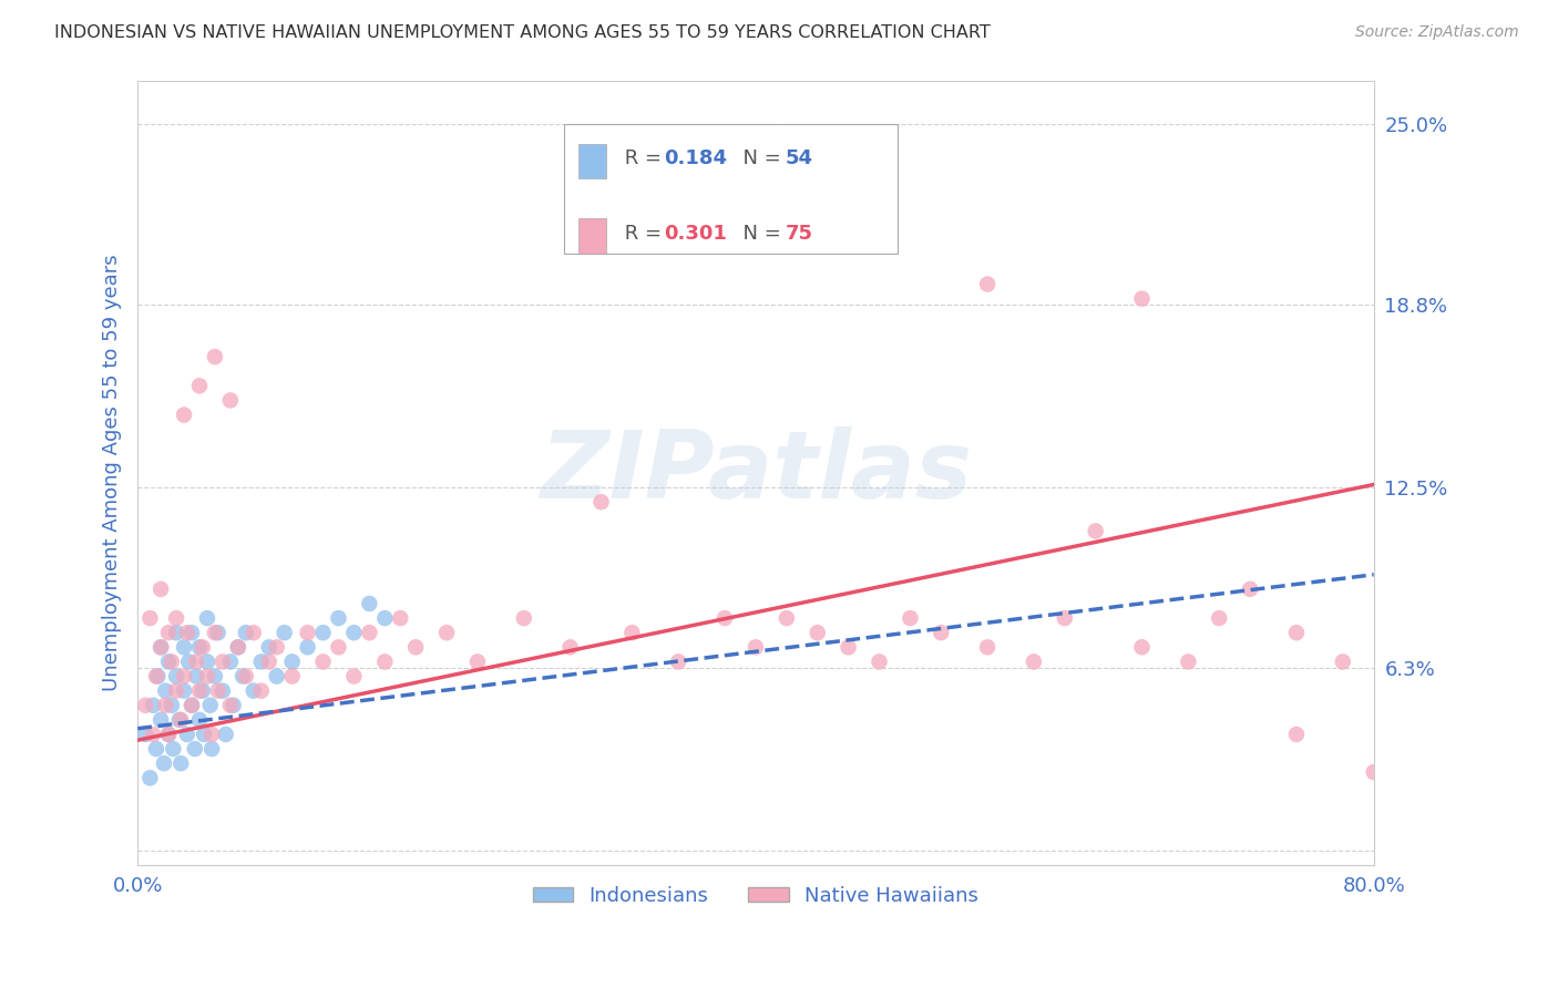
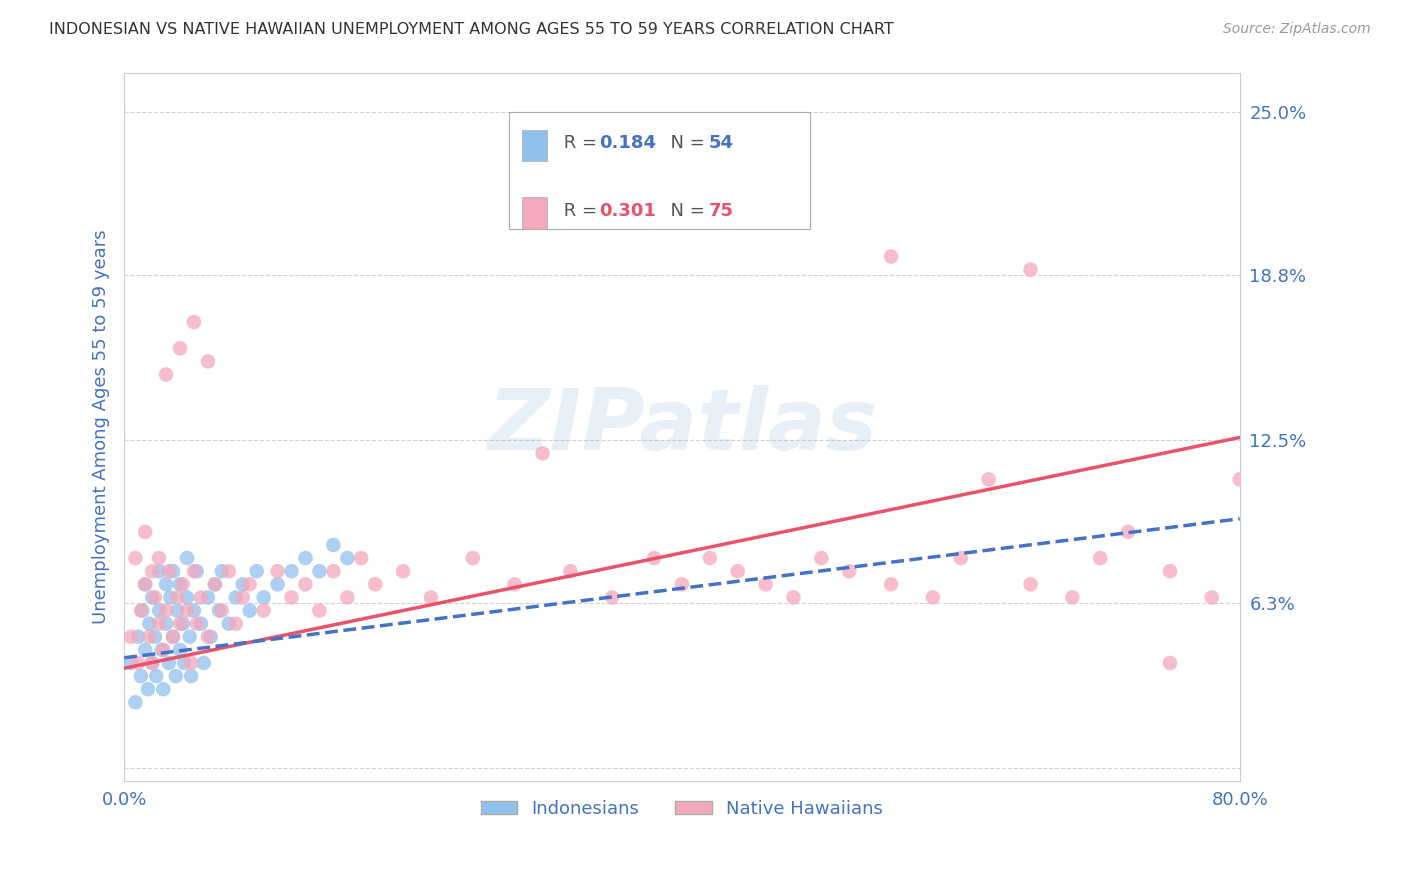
Native Hawaiians/80.0%: 2.7% -> 11.0%
